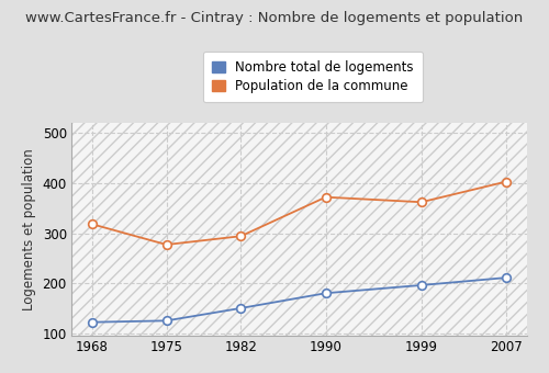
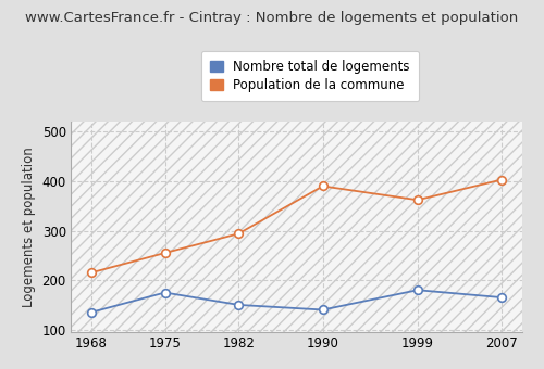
Nombre total de logements/1968: 122 -> 135
Population de la commune/1968: 318 -> 215
Nombre total de logements/1975: 125 -> 175
Population de la commune/1975: 277 -> 255
Nombre total de logements/1990: 180 -> 140
Population de la commune/1990: 372 -> 390
Nombre total de logements/1999: 196 -> 180
Nombre total de logements/2007: 211 -> 165
